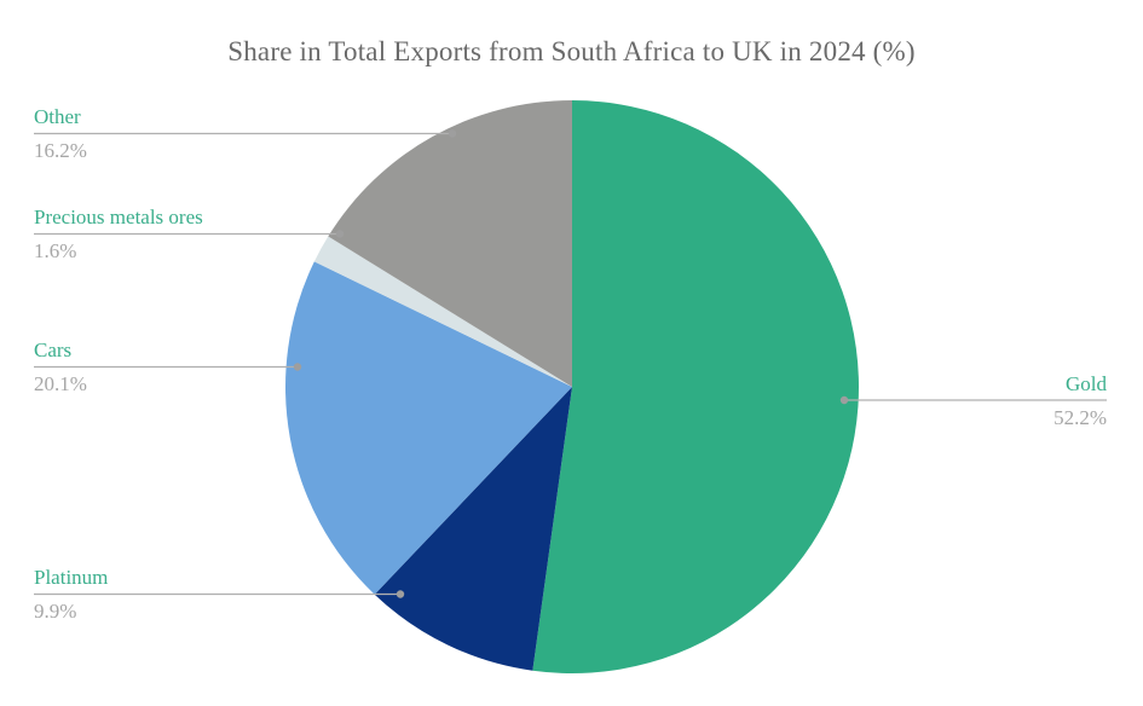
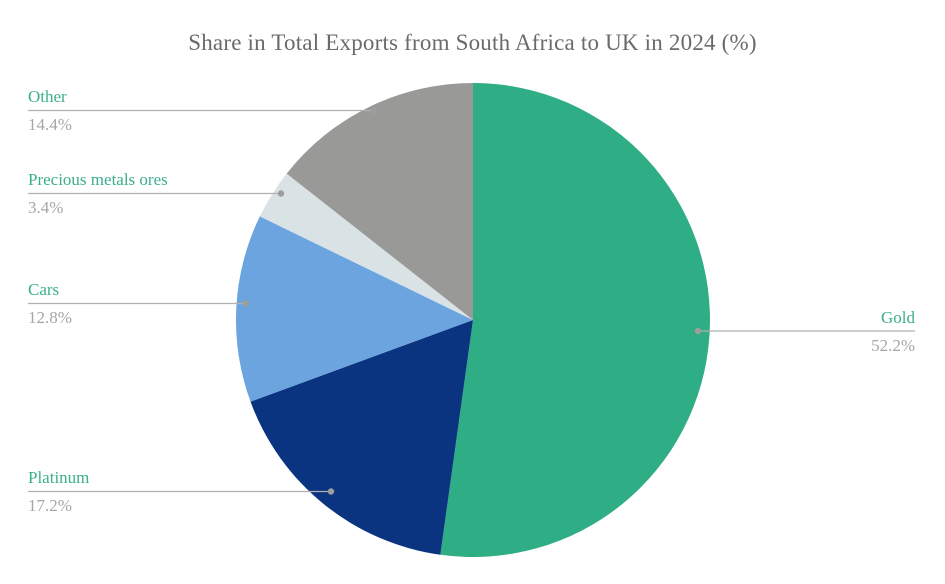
Platinum: 9.9% -> 17.2%
Cars: 20.1% -> 12.8%
Precious metals ores: 1.6% -> 3.4%
Other: 16.2% -> 14.4%
